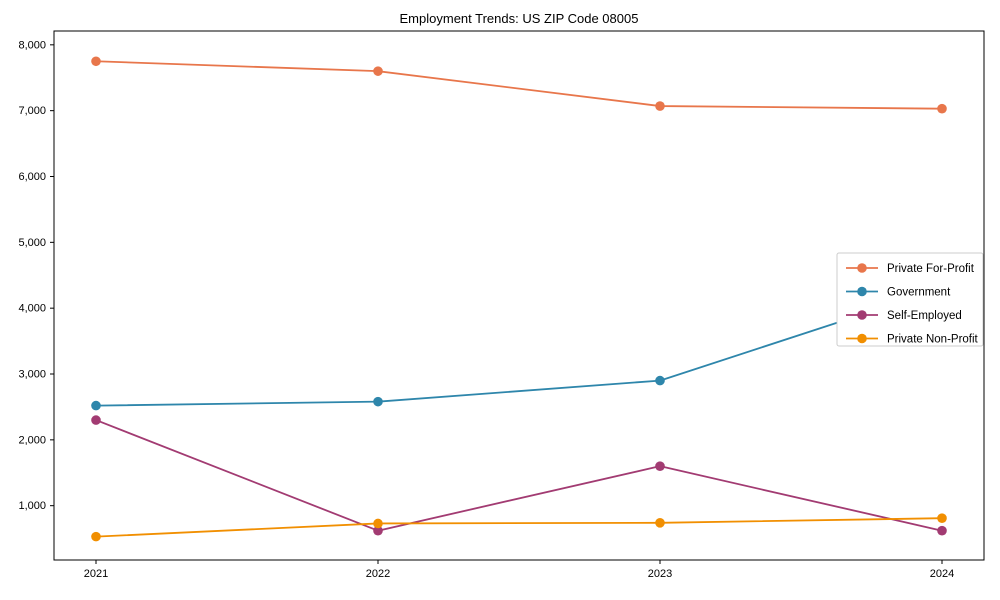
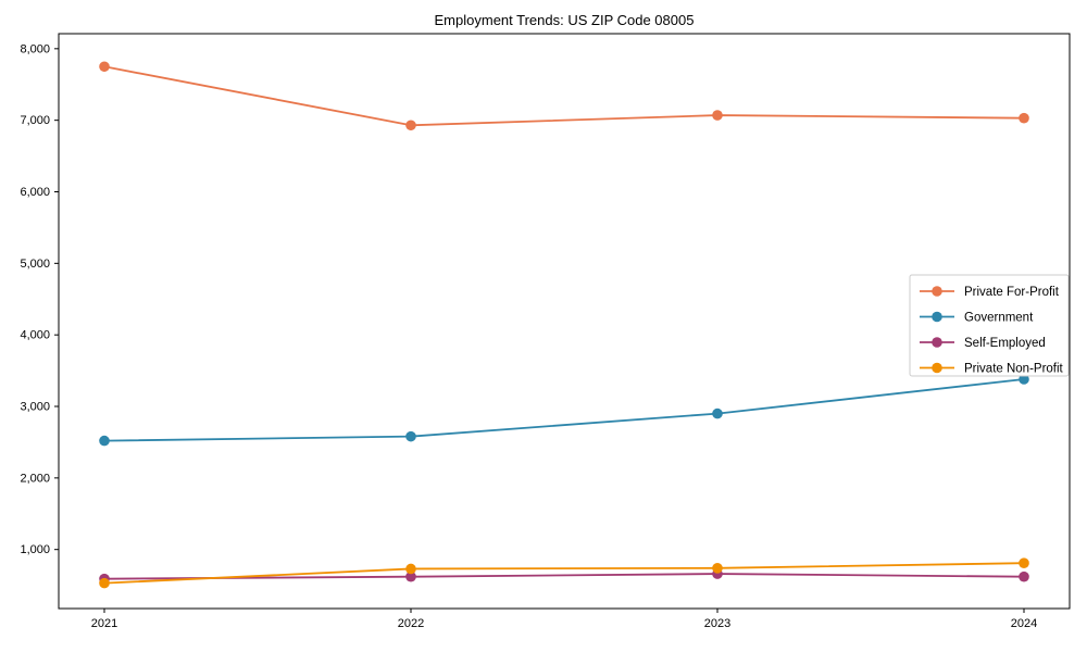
Self-Employed/2021: 2300 -> 600
Private For-Profit/2022: 7600 -> 6900
Self-Employed/2023: 1600 -> 700
Government/2024: 4300 -> 3400
